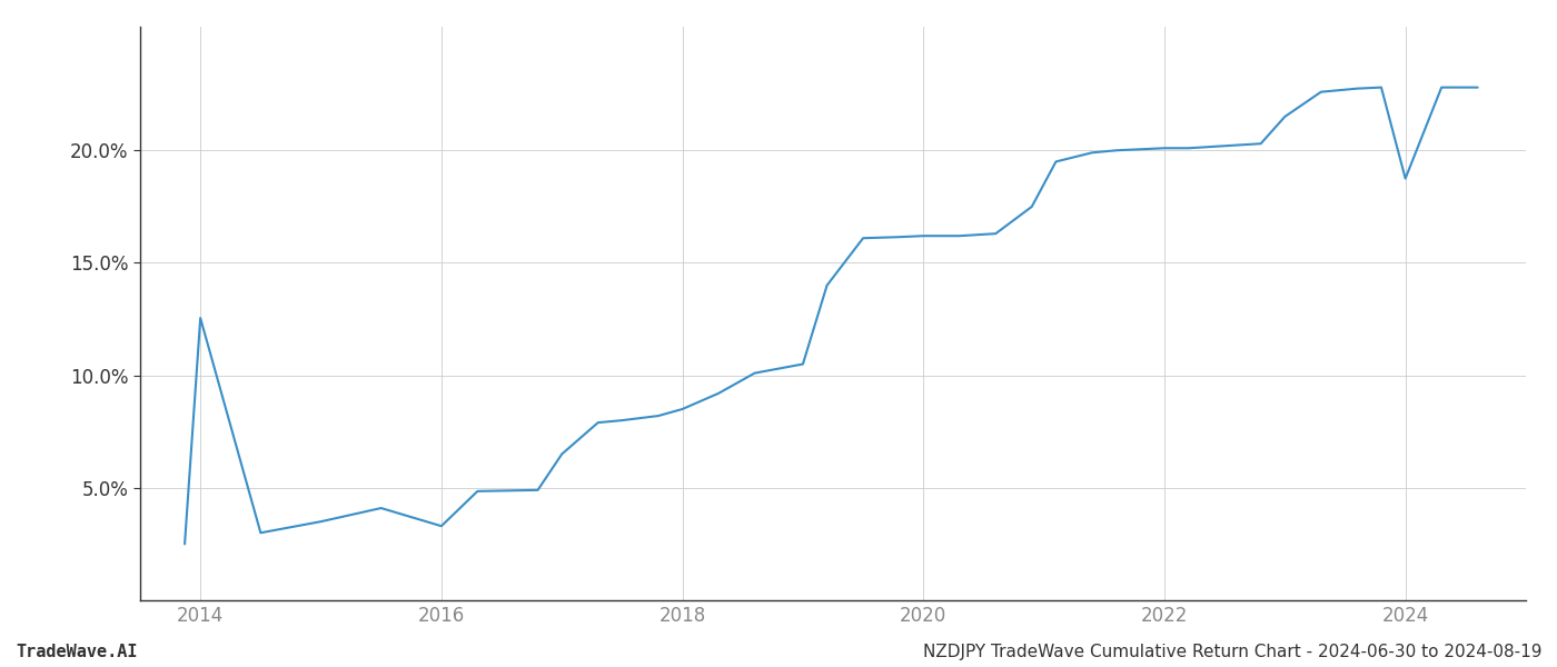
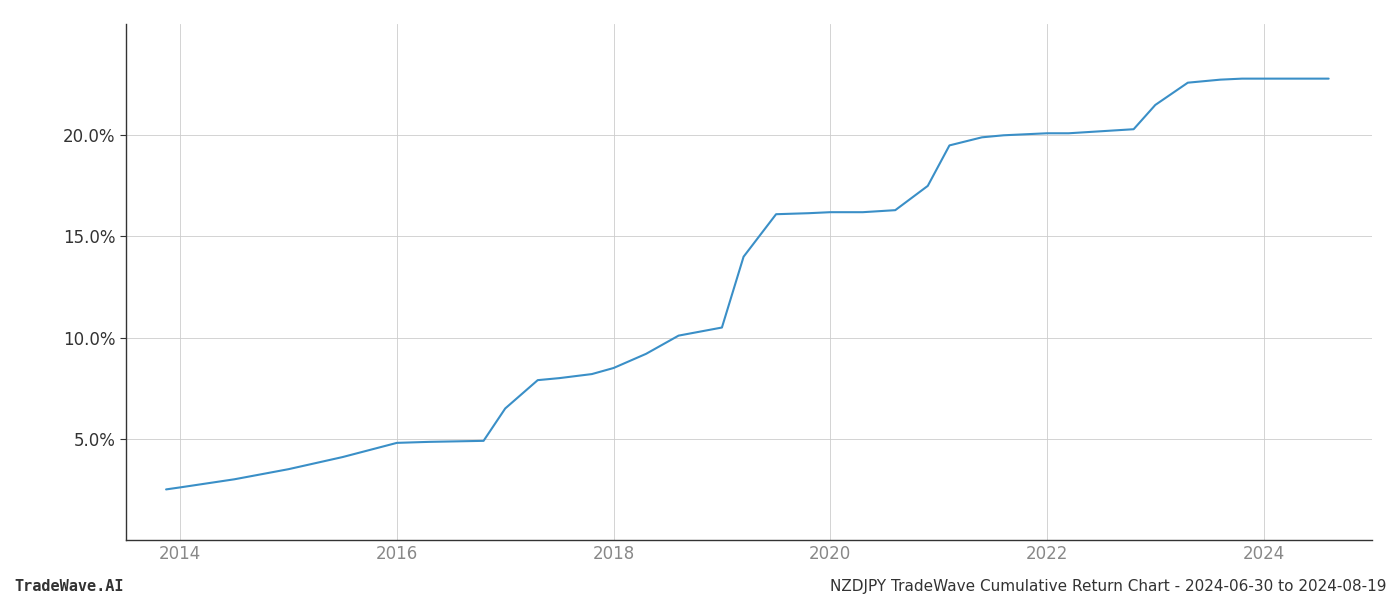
2014: 12.55% -> 2.60%
2016: 3.30% -> 4.80%
2024: 18.75% -> 22.80%
